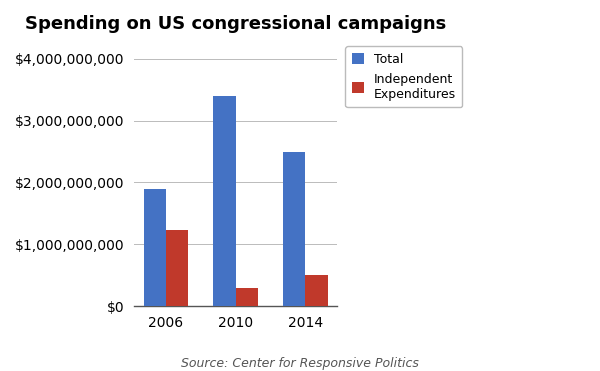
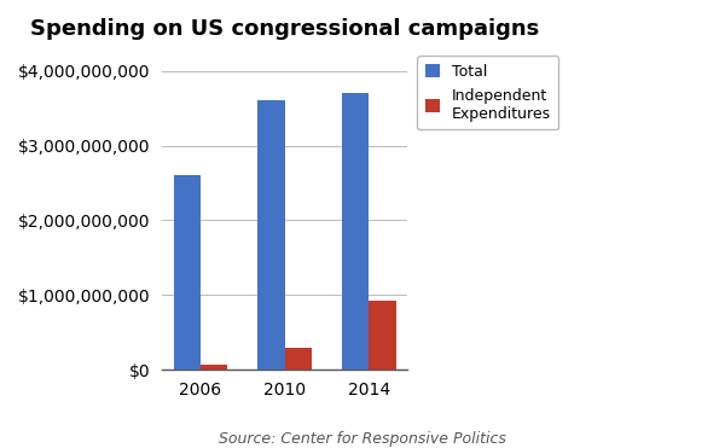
Total/2006: $1,900,000,000 -> $2,600,000,000
Independent Expenditures/2006: $1,240,000,000 -> $70,000,000
Total/2010: $3,400,000,000 -> $3,600,000,000
Total/2014: $2,500,000,000 -> $3,700,000,000
Independent Expenditures/2014: $500,000,000 -> $930,000,000
